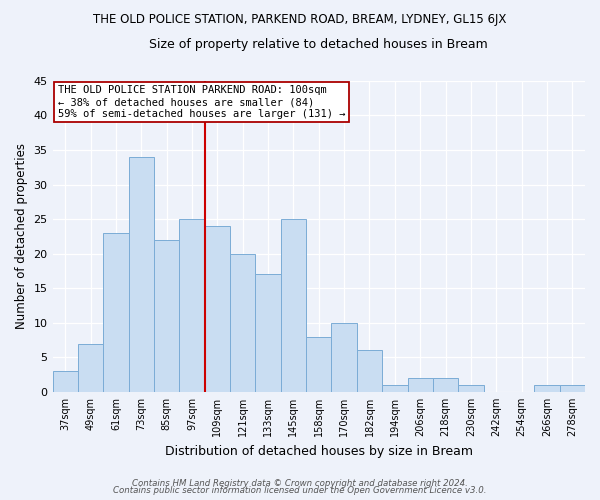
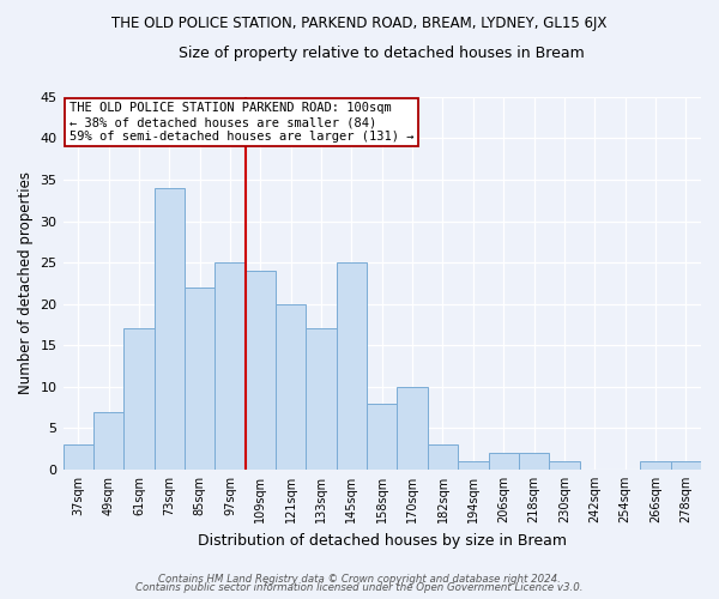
61sqm: 23 -> 17
182sqm: 6 -> 3
